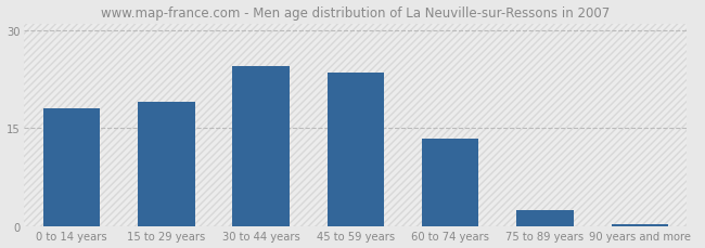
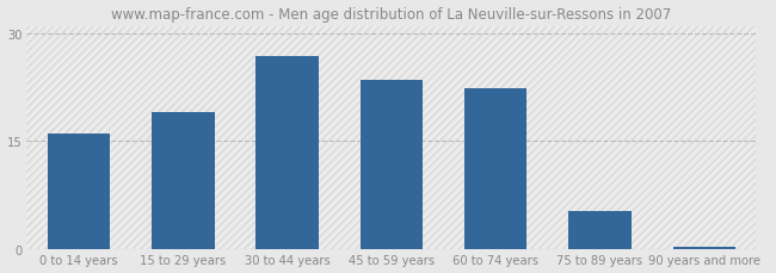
0 to 14 years: 18.0 -> 16.0
30 to 44 years: 24.5 -> 26.8
60 to 74 years: 13.5 -> 22.4
75 to 89 years: 2.5 -> 5.4
